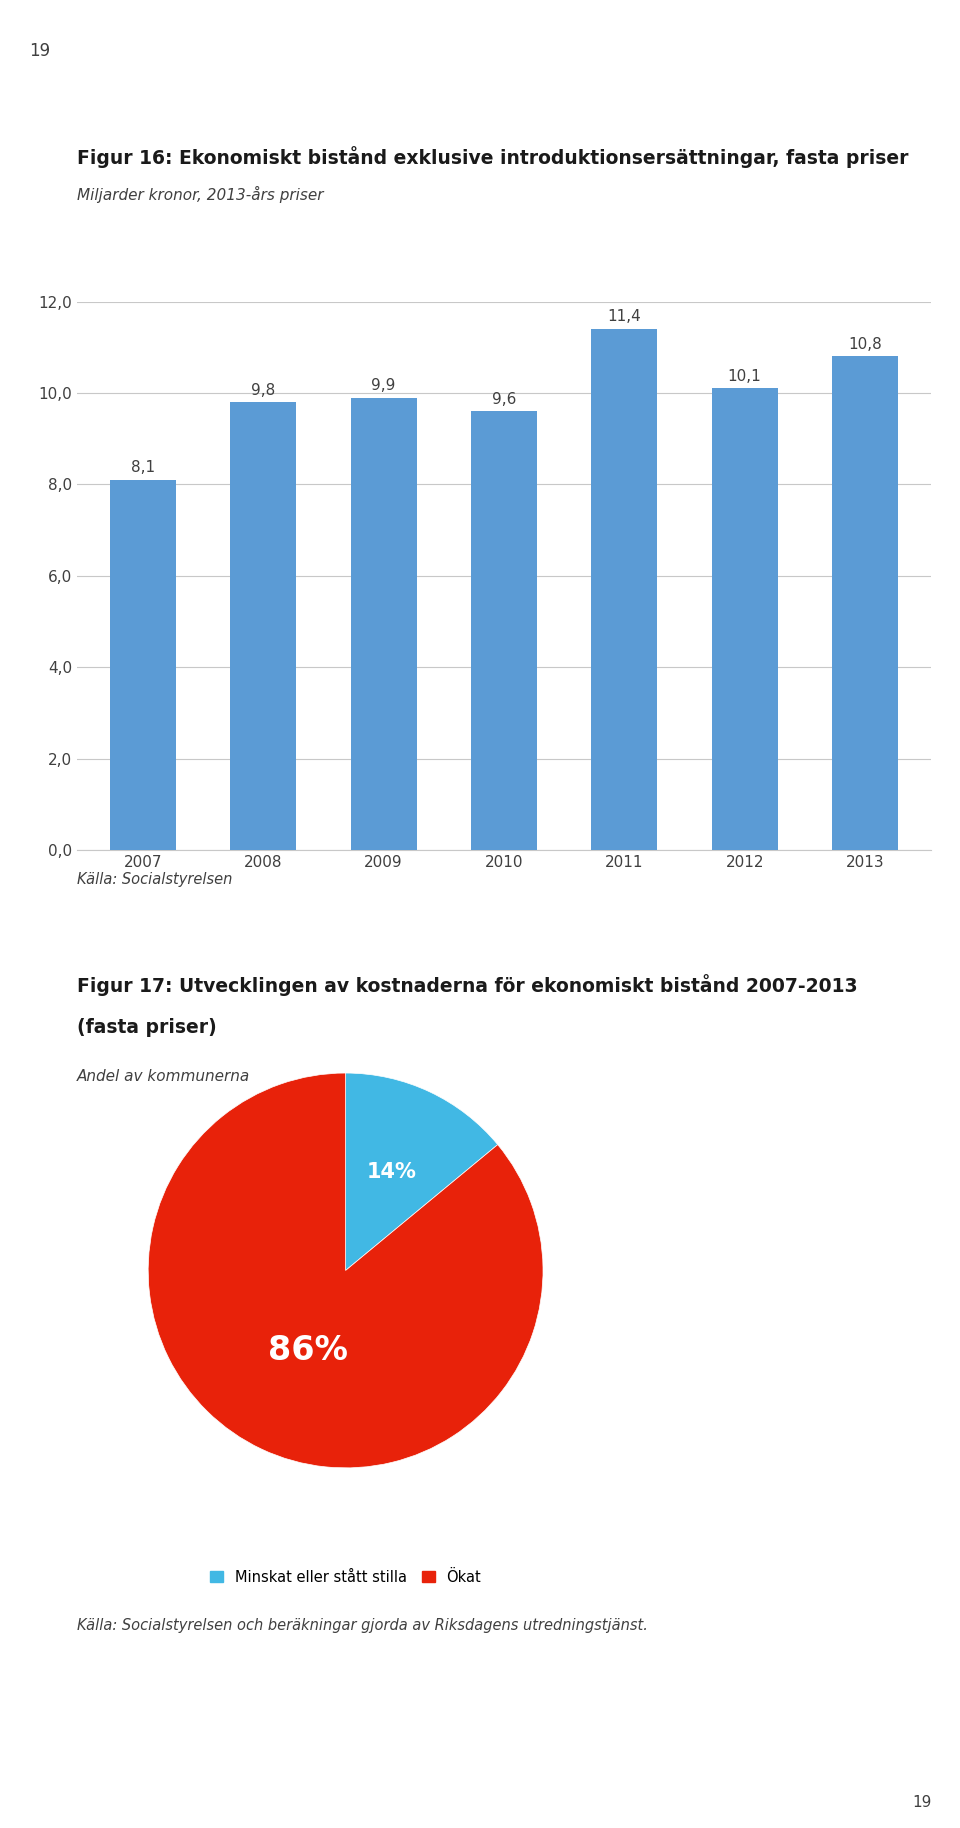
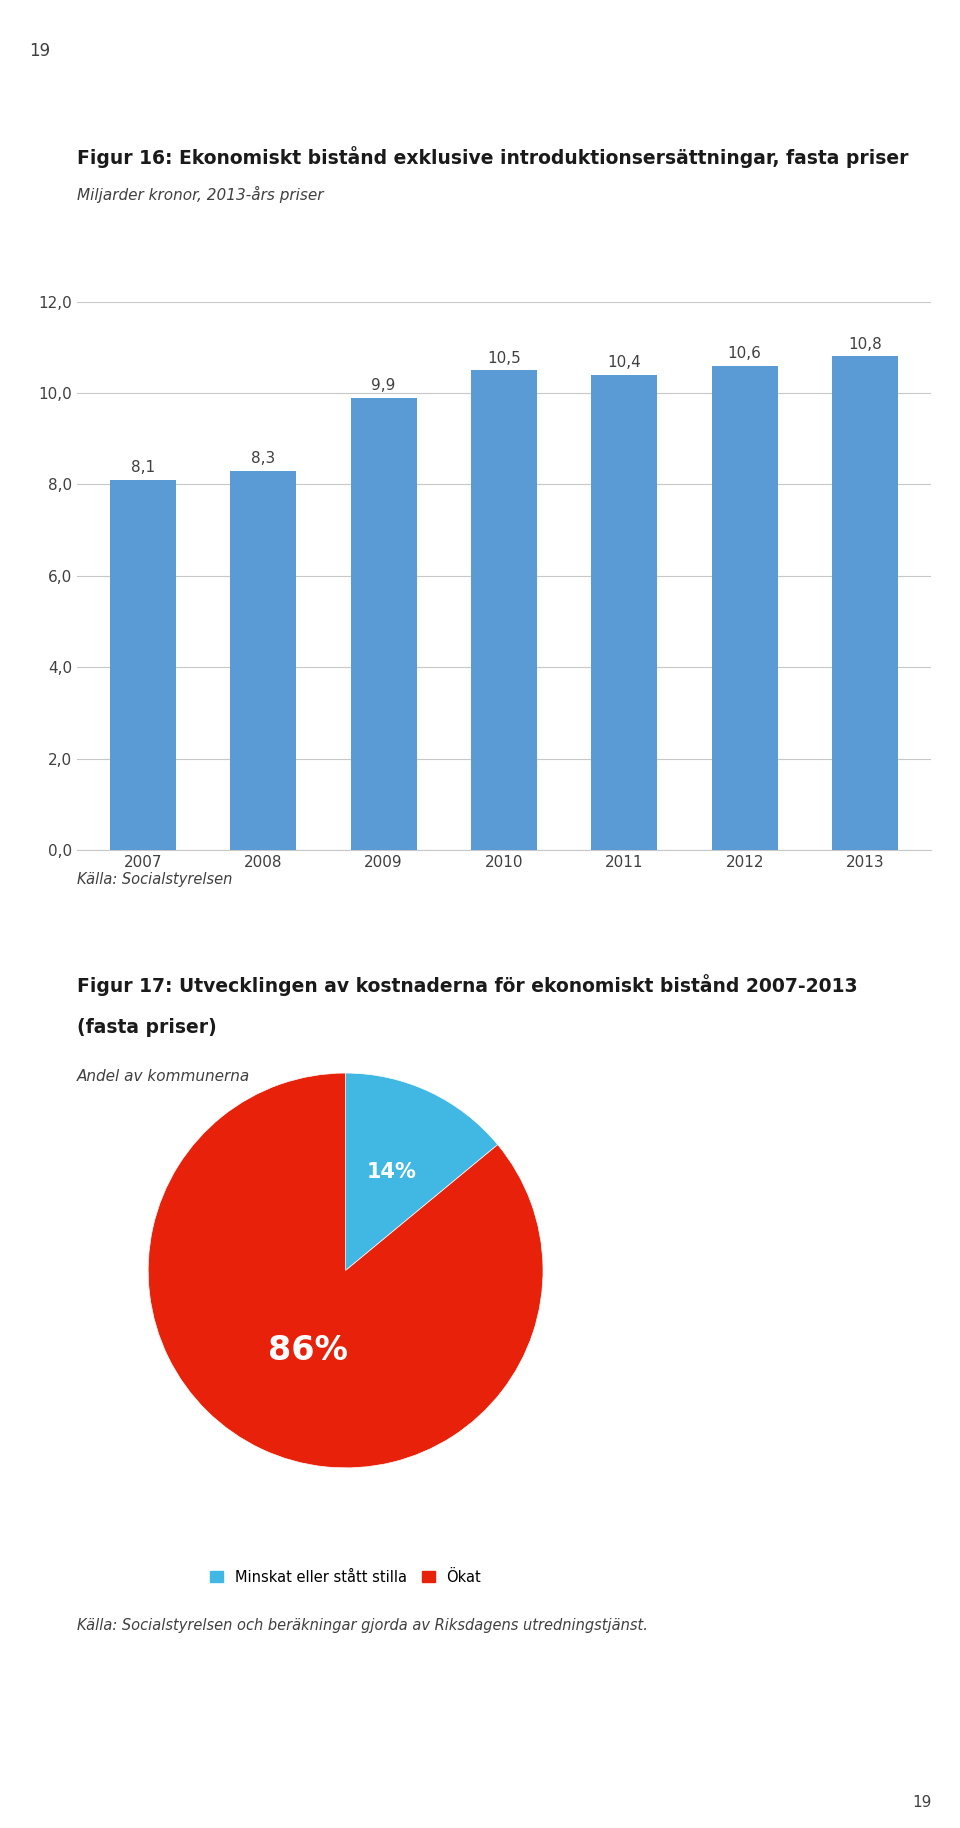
2008: 9,8 -> 8,3
2010: 9,6 -> 10,5
2011: 11,4 -> 10,4
2012: 10,1 -> 10,6
